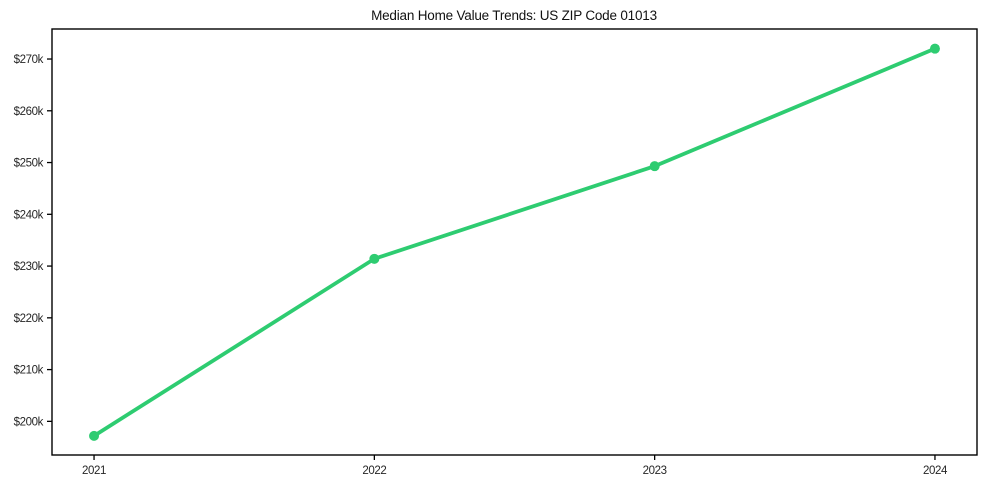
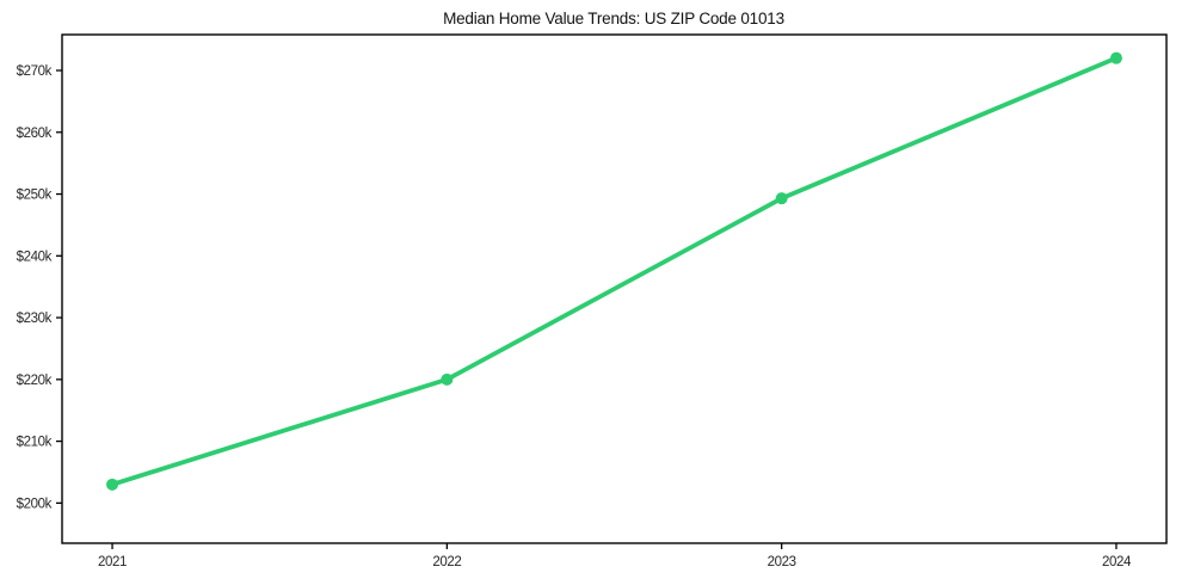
2021: $197k -> $203k
2022: $231k -> $220k
